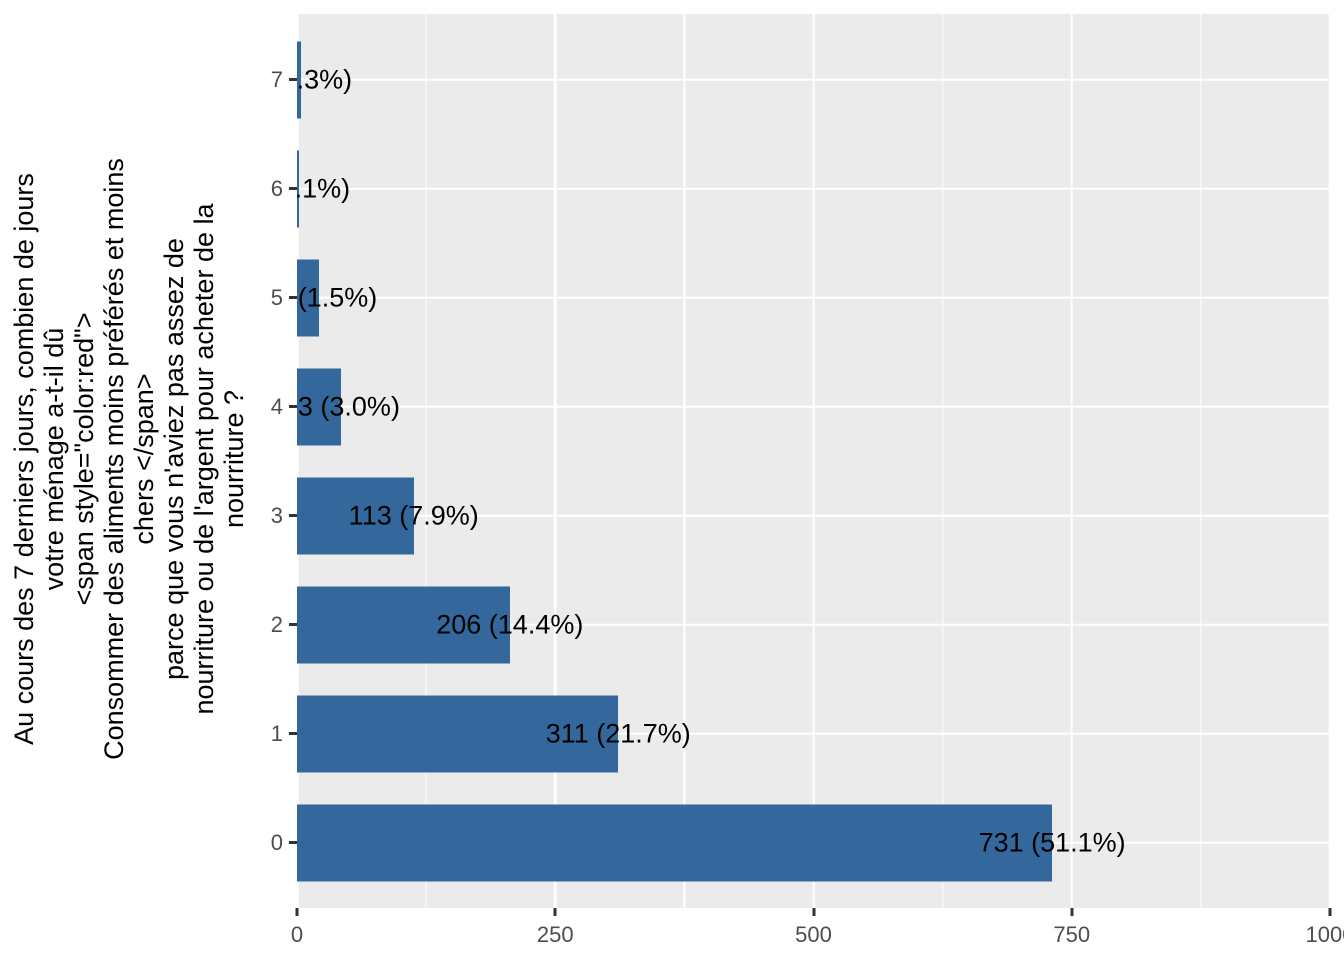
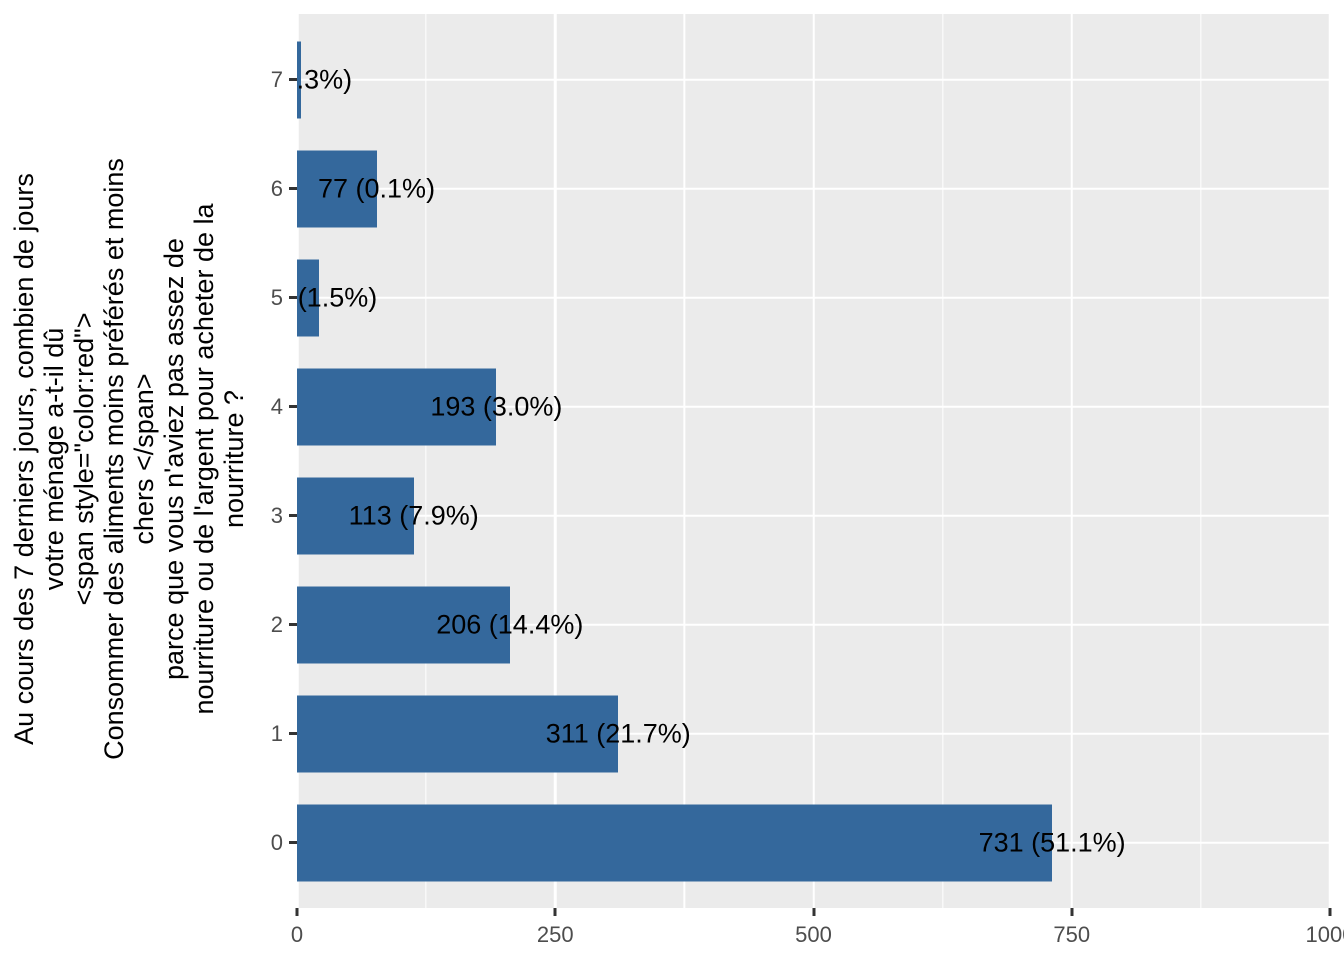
6: 2 -> 77
4: 43 -> 193
